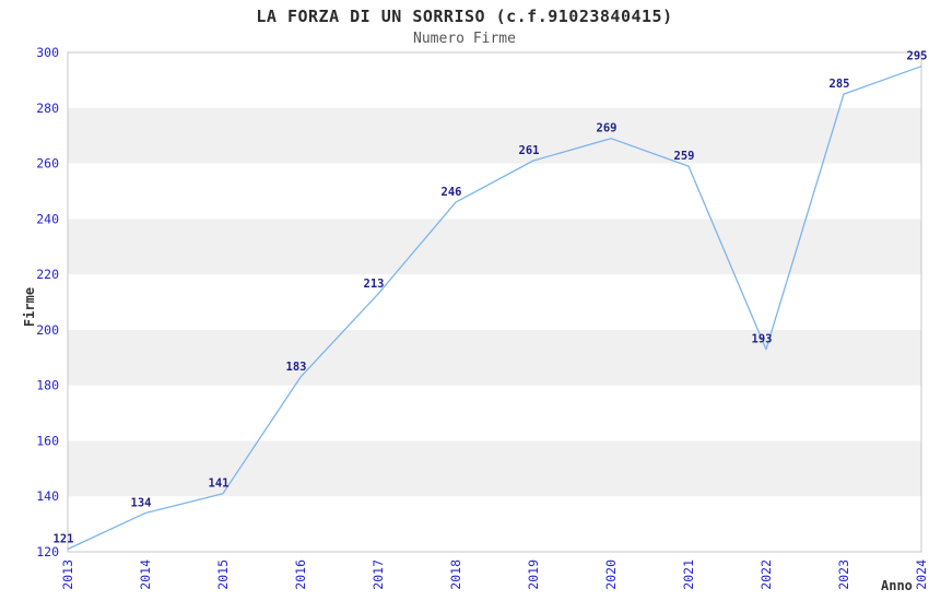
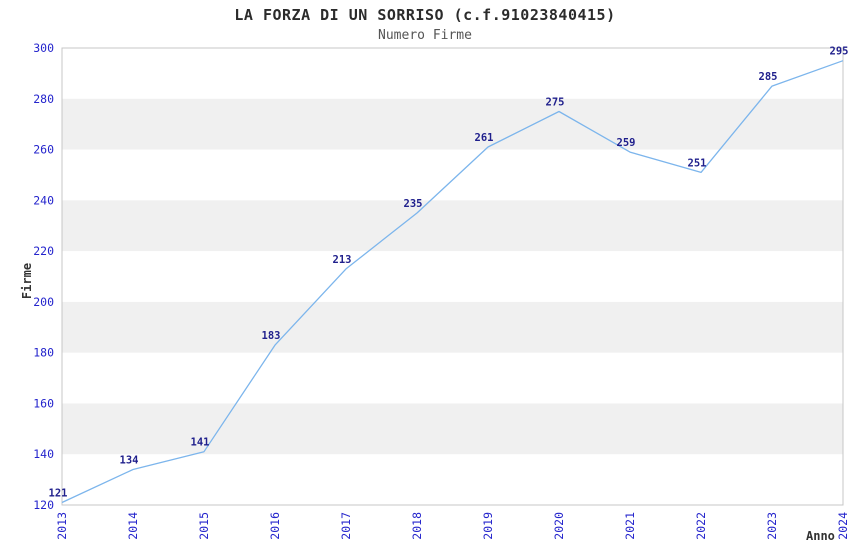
2018: 246 -> 235
2020: 269 -> 275
2022: 193 -> 251
